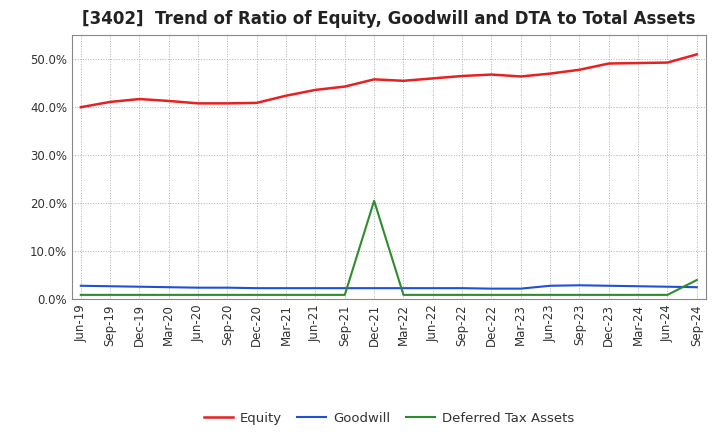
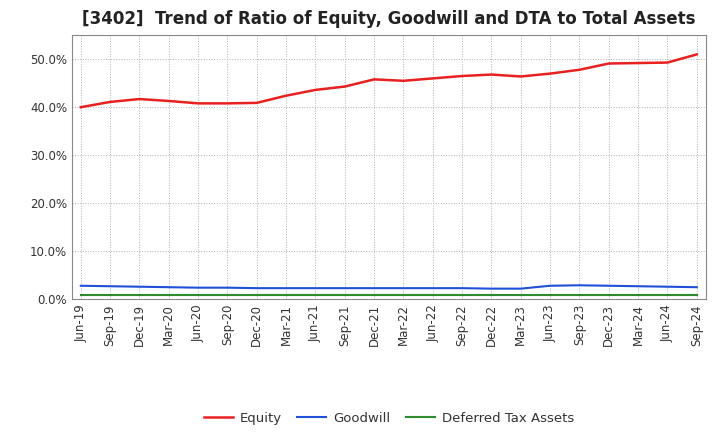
Deferred Tax Assets/Dec-21: 20.5% -> 0.9%
Deferred Tax Assets/Sep-24: 4.0% -> 0.9%
